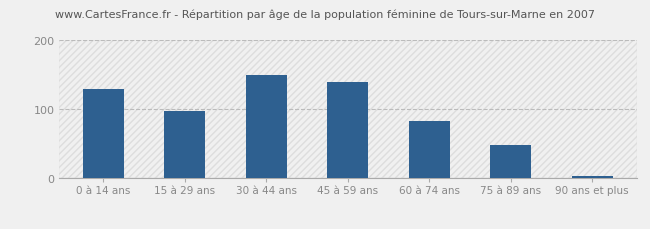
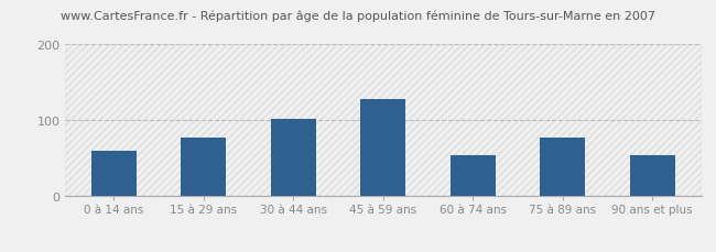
0 à 14 ans: 130 -> 60
15 à 29 ans: 98 -> 78
30 à 44 ans: 150 -> 102
45 à 59 ans: 140 -> 128
60 à 74 ans: 83 -> 54
75 à 89 ans: 48 -> 78
90 ans et plus: 3 -> 54
